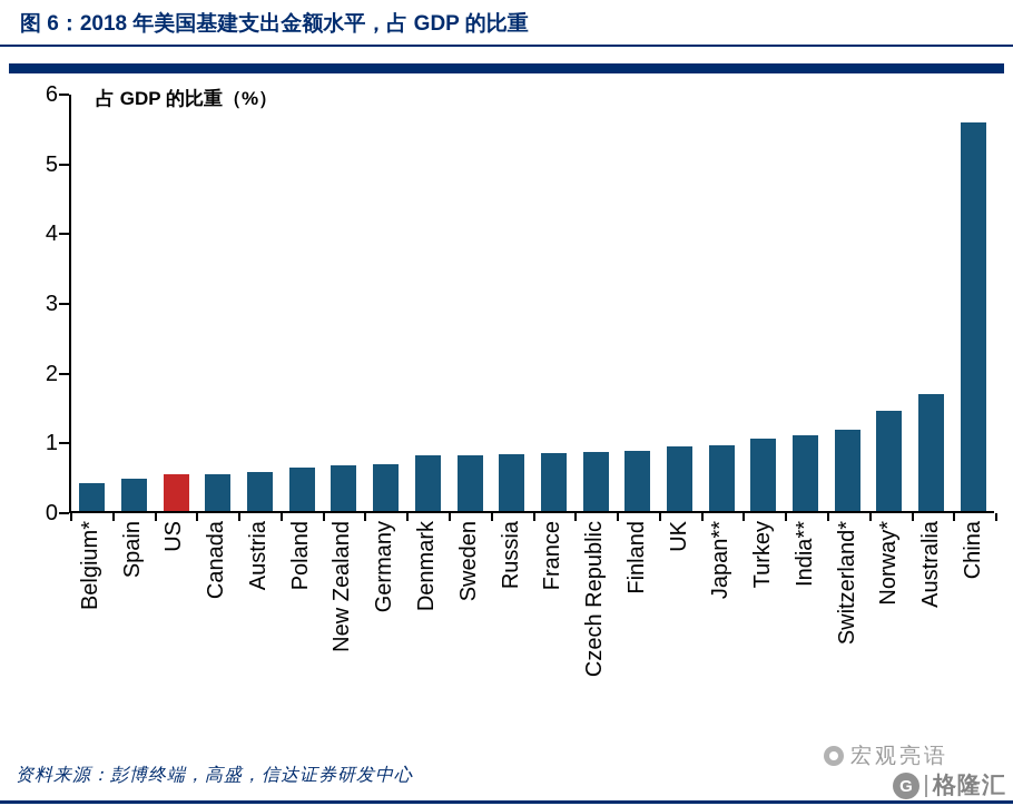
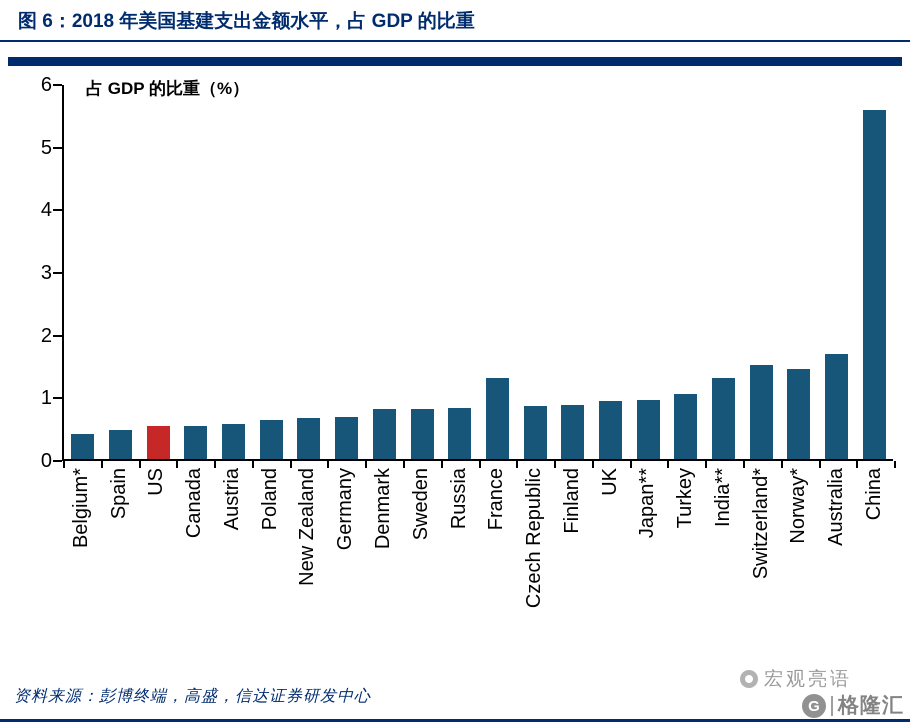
France: 0.8 -> 1.3
India**: 1.1 -> 1.3
Switzerland*: 1.2 -> 1.5
